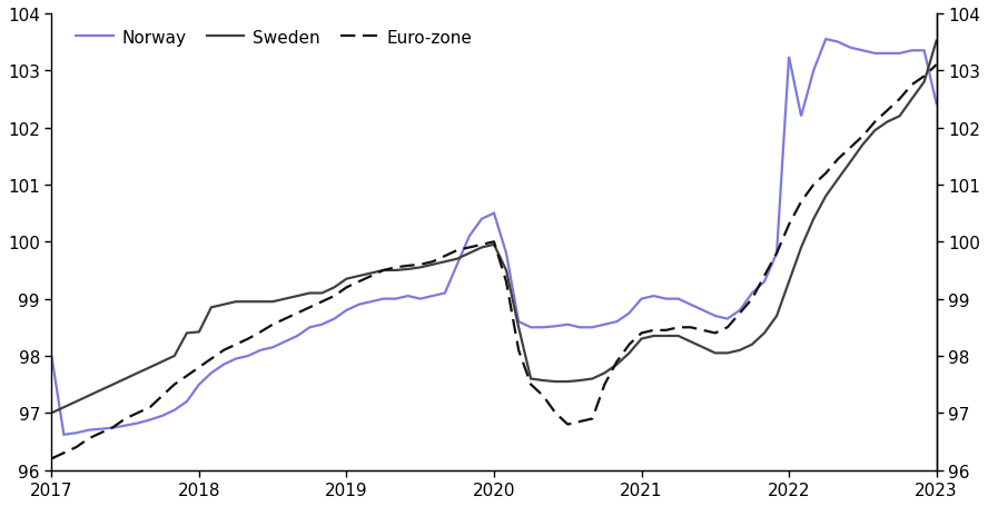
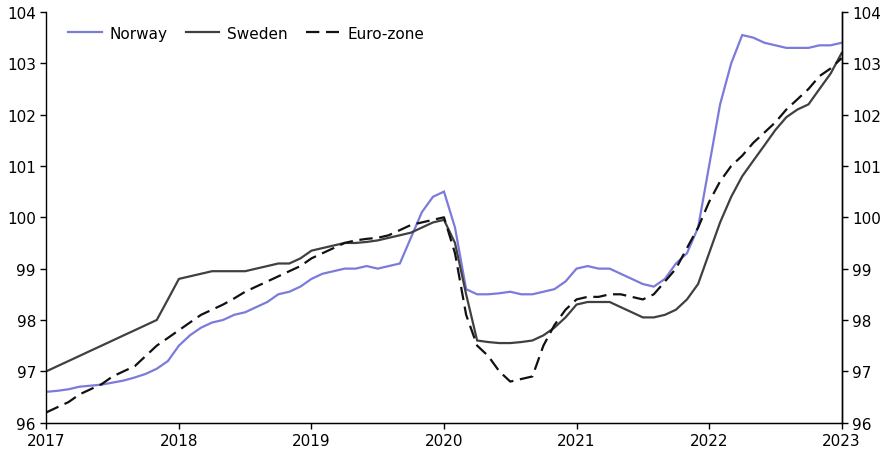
Norway/2017: 98.00 -> 96.60
Sweden/2018: 98.42 -> 98.80
Norway/2022: 103.24 -> 101.00
Norway/2023: 102.42 -> 103.40
Sweden/2023: 103.52 -> 103.20
